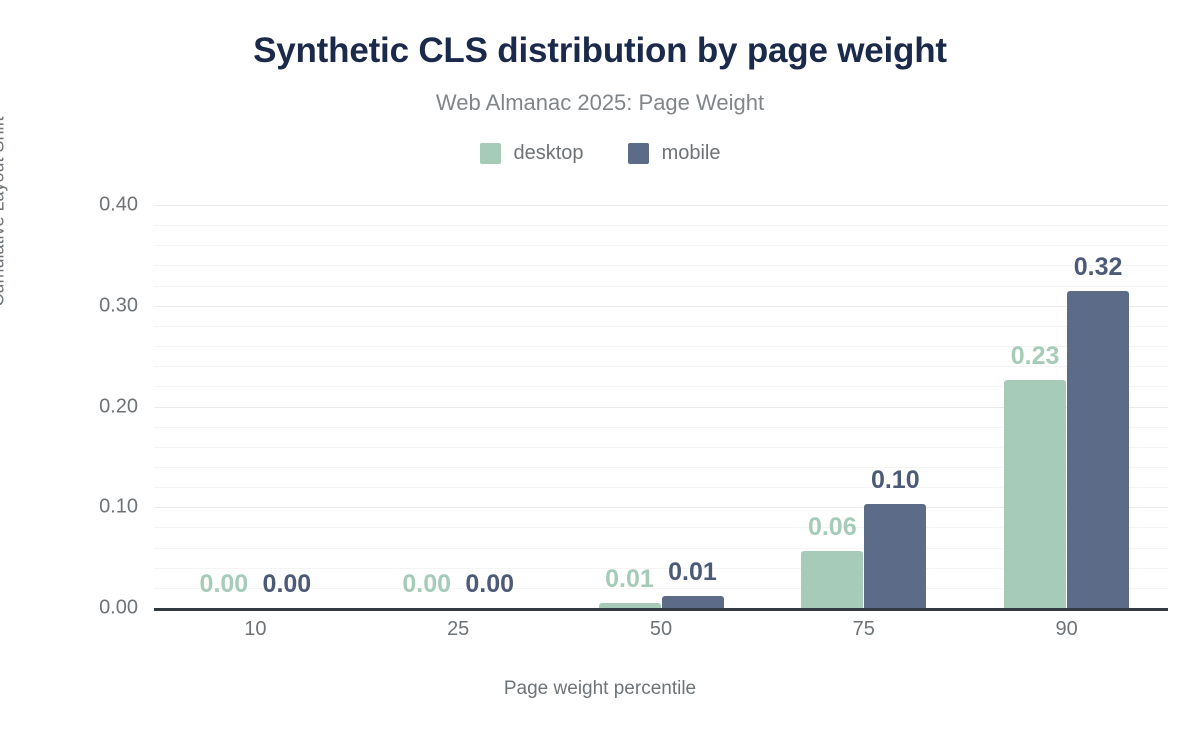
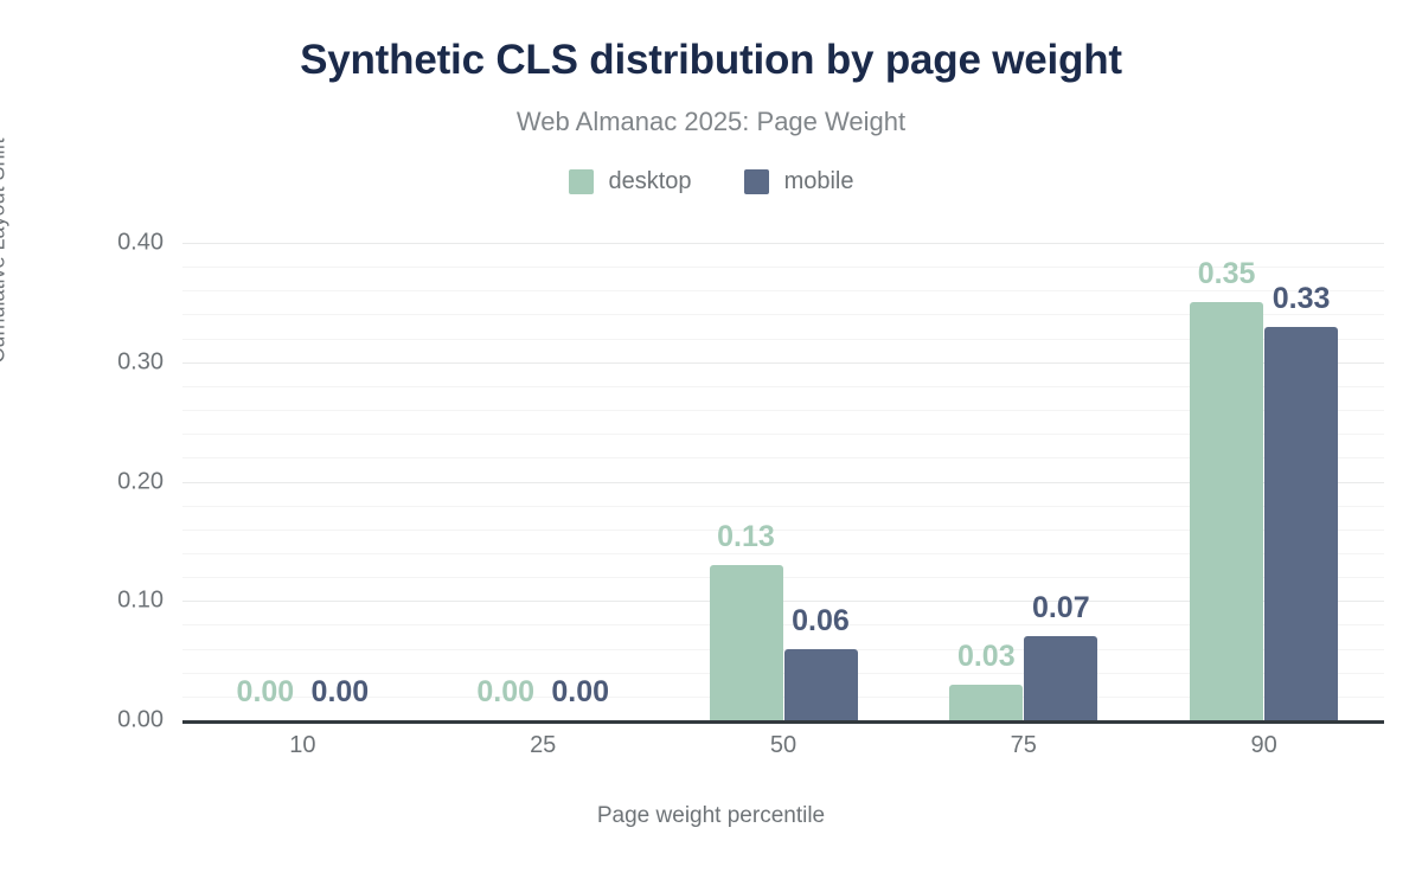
desktop/50: 0.01 -> 0.13
mobile/50: 0.01 -> 0.06
desktop/75: 0.06 -> 0.03
mobile/75: 0.10 -> 0.07
desktop/90: 0.23 -> 0.35
mobile/90: 0.32 -> 0.33
